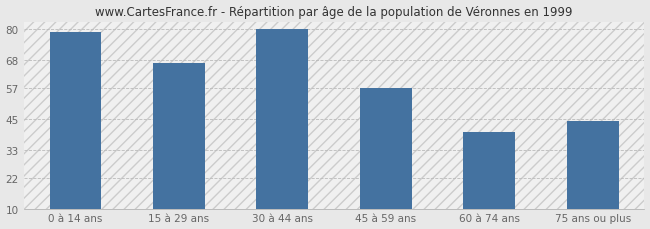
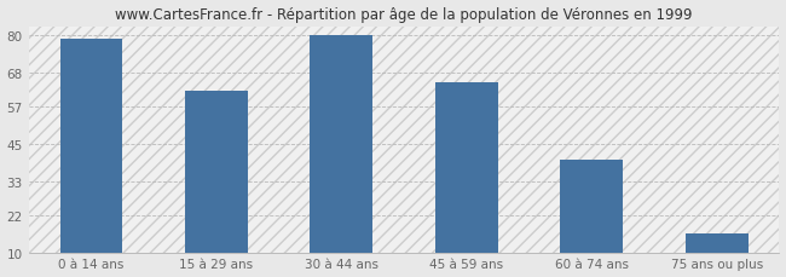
15 à 29 ans: 67 -> 62
45 à 59 ans: 57 -> 65
75 ans ou plus: 44 -> 16
